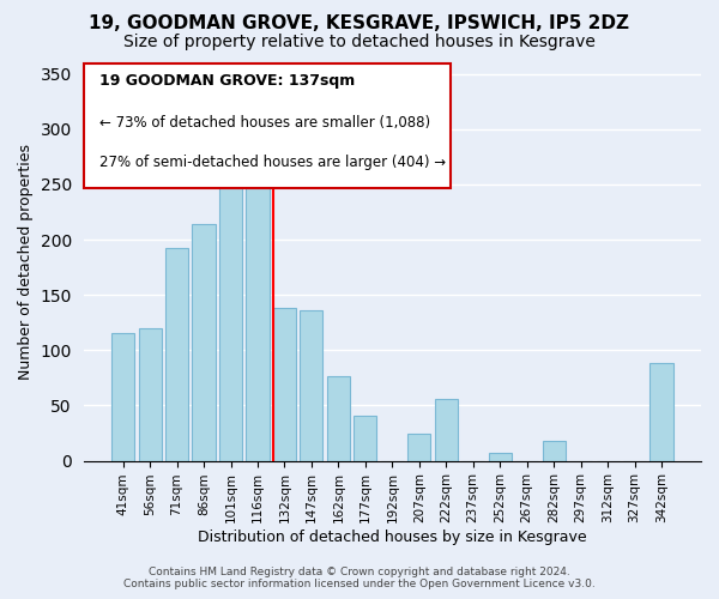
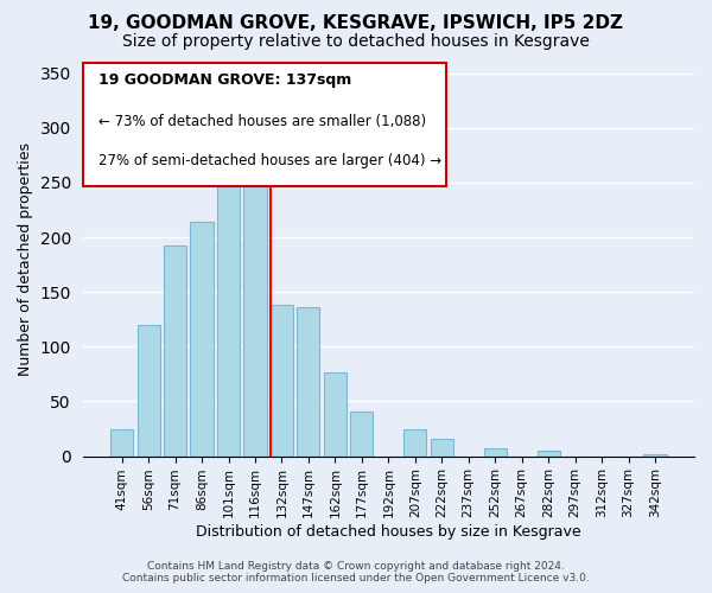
41sqm: 116 -> 25
222sqm: 56 -> 16
282sqm: 18 -> 5
342sqm: 88 -> 2
